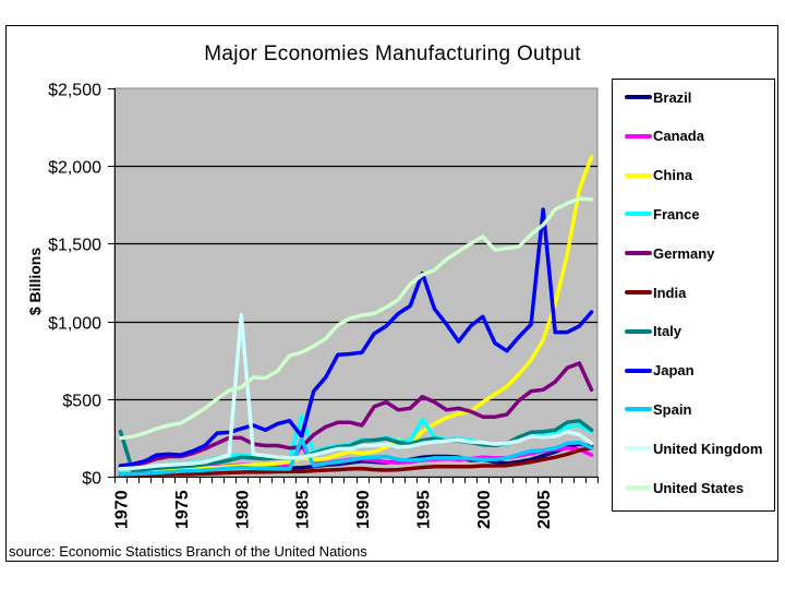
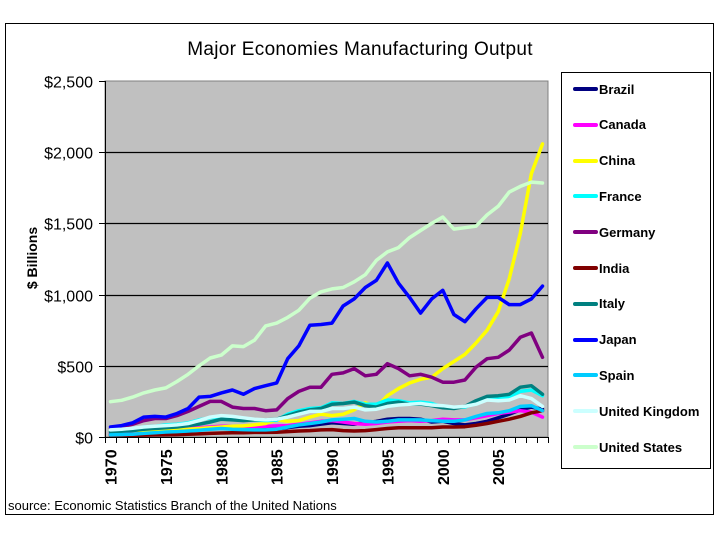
Italy/1970: $290 -> $40
United Kingdom/1980: $1040 -> $150
Canada/1985: $200 -> $80
France/1985: $390 -> $120
Japan/1985: $260 -> $380
Spain/1985: $240 -> $60
Germany/1990: $330 -> $440
France/1995: $370 -> $260
Japan/1995: $1310 -> $1220
Japan/2005: $1720 -> $980
